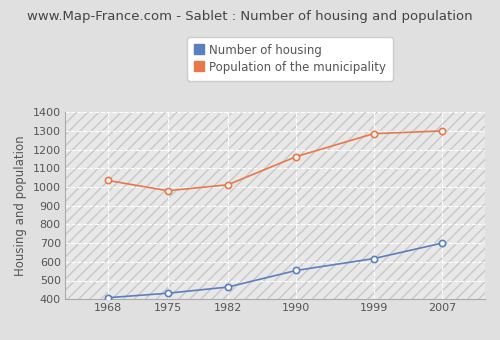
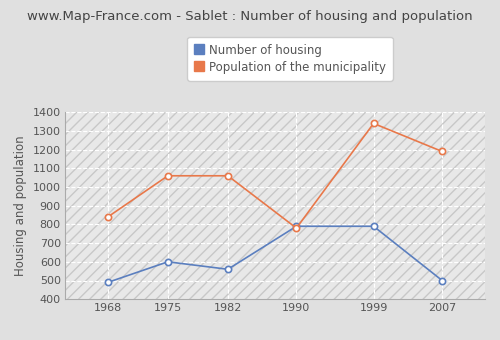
Number of housing/1968: 410 -> 490
Population of the municipality/1968: 1040 -> 840
Number of housing/1975: 430 -> 600
Population of the municipality/1975: 980 -> 1060
Number of housing/1982: 460 -> 560
Population of the municipality/1982: 1010 -> 1060
Number of housing/1990: 550 -> 790
Population of the municipality/1990: 1160 -> 780
Number of housing/1999: 620 -> 790
Population of the municipality/1999: 1280 -> 1340
Number of housing/2007: 700 -> 500
Population of the municipality/2007: 1300 -> 1190
